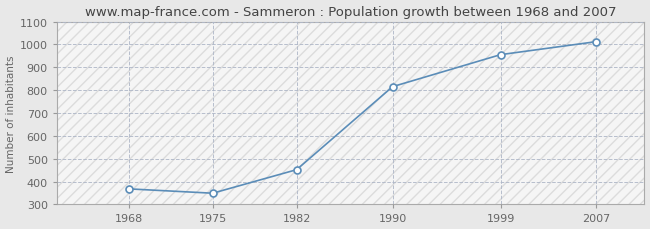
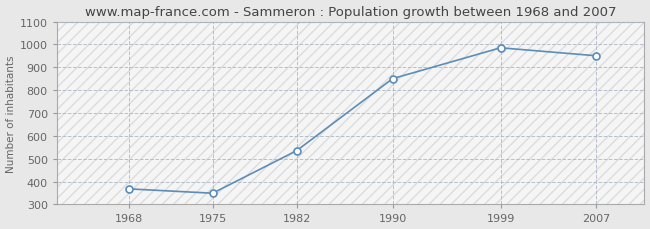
1982: 452 -> 535
1990: 815 -> 850
1999: 955 -> 985
2007: 1012 -> 950
